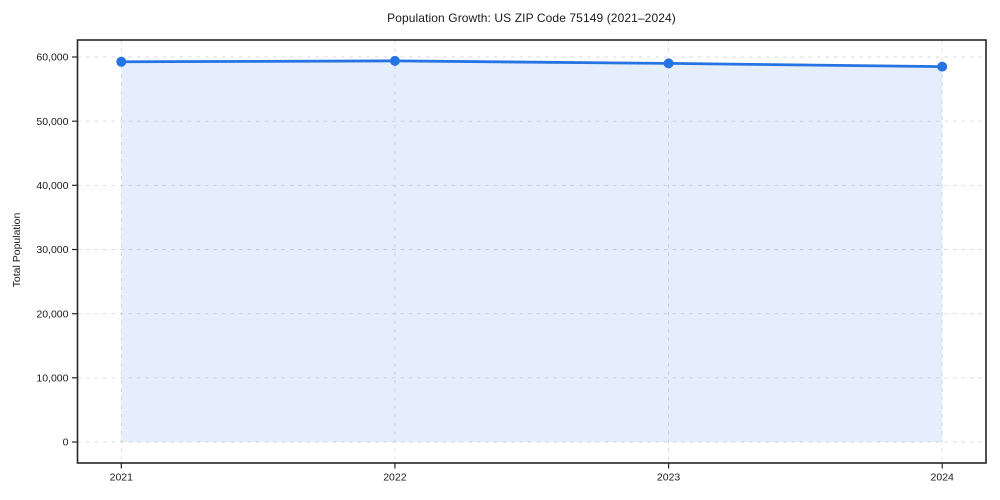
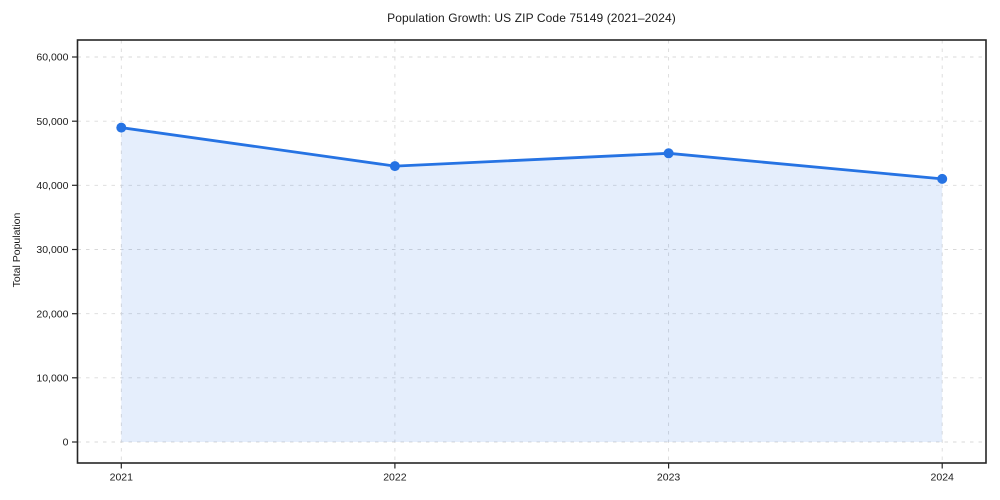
2021: 59000 -> 49000
2022: 59000 -> 43000
2023: 59000 -> 45000
2024: 58000 -> 41000
